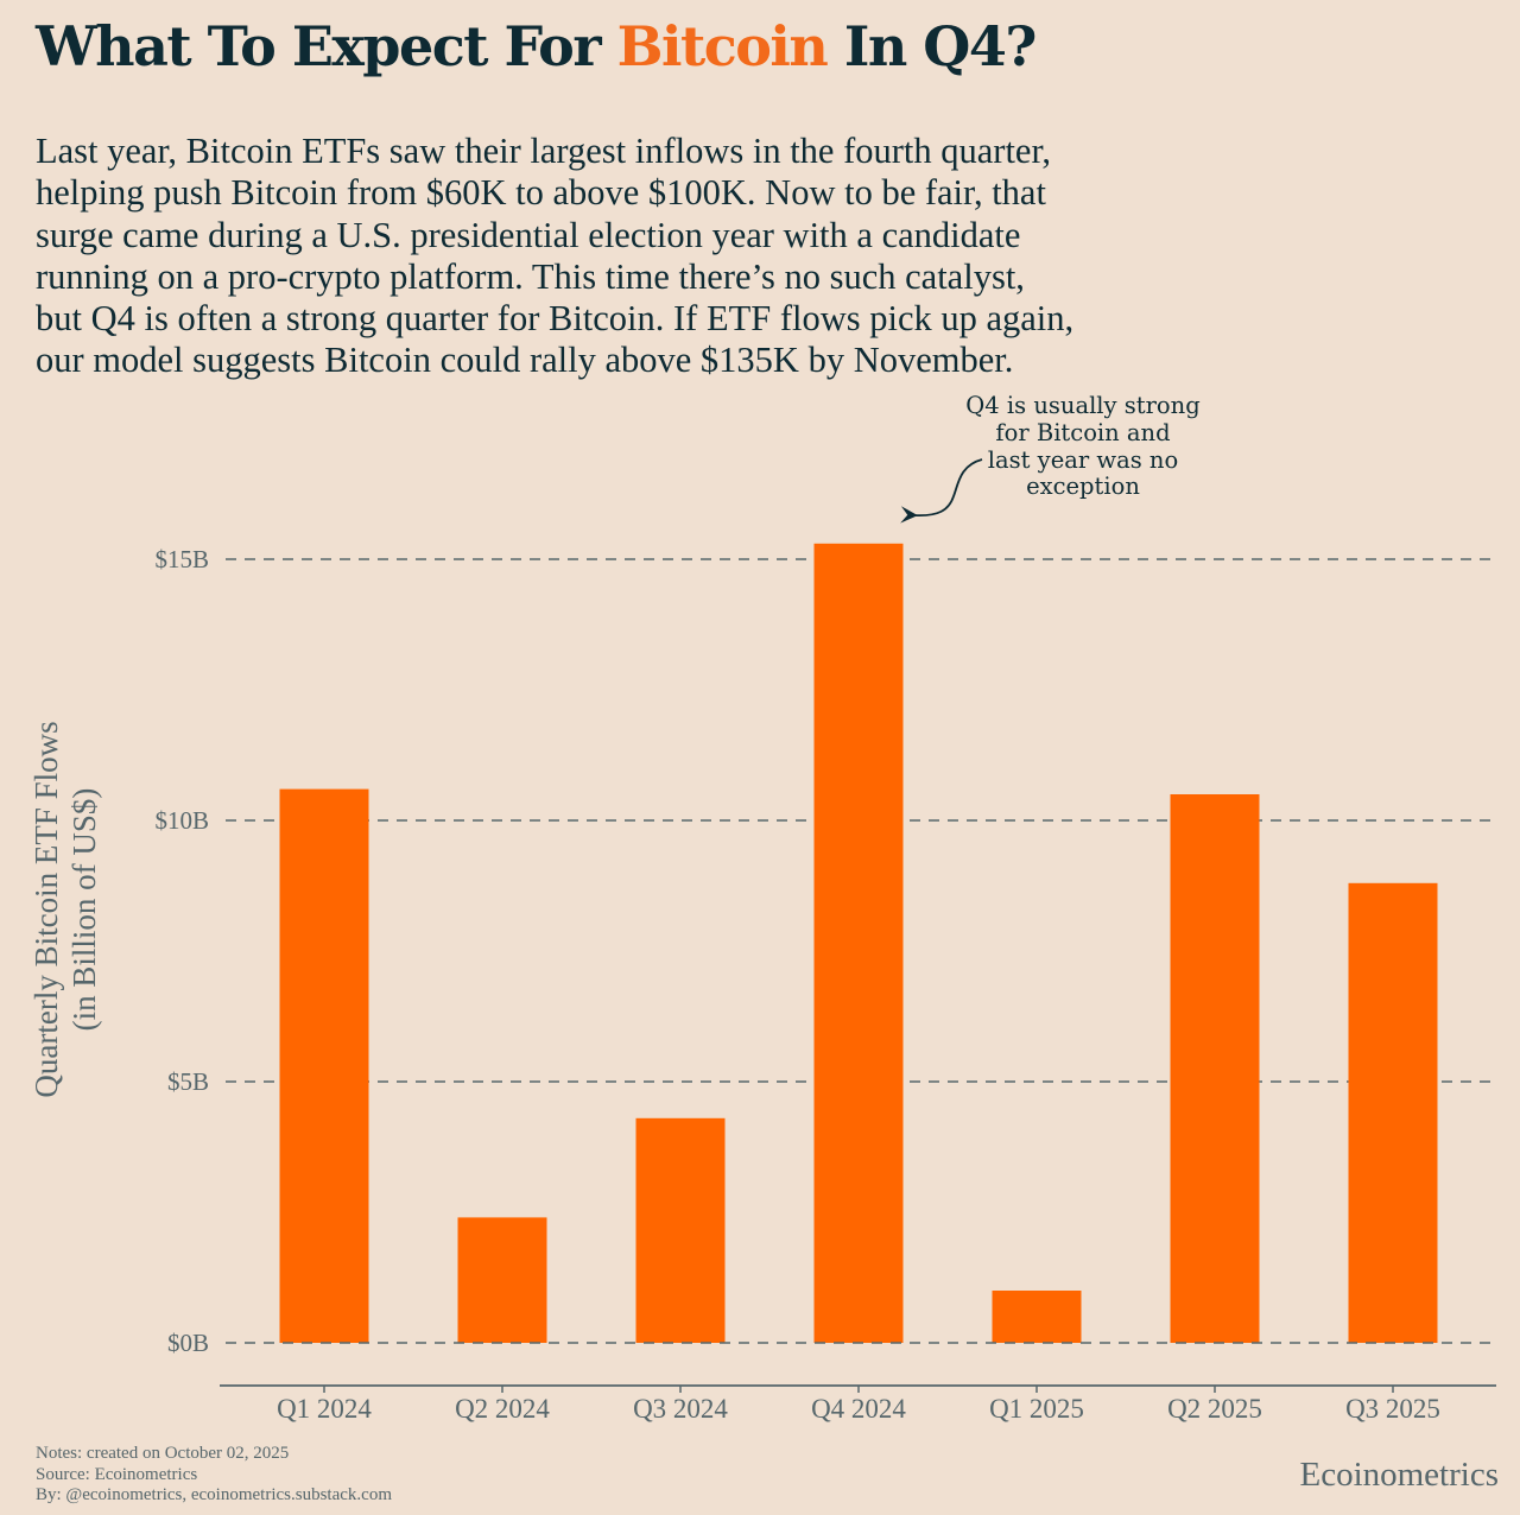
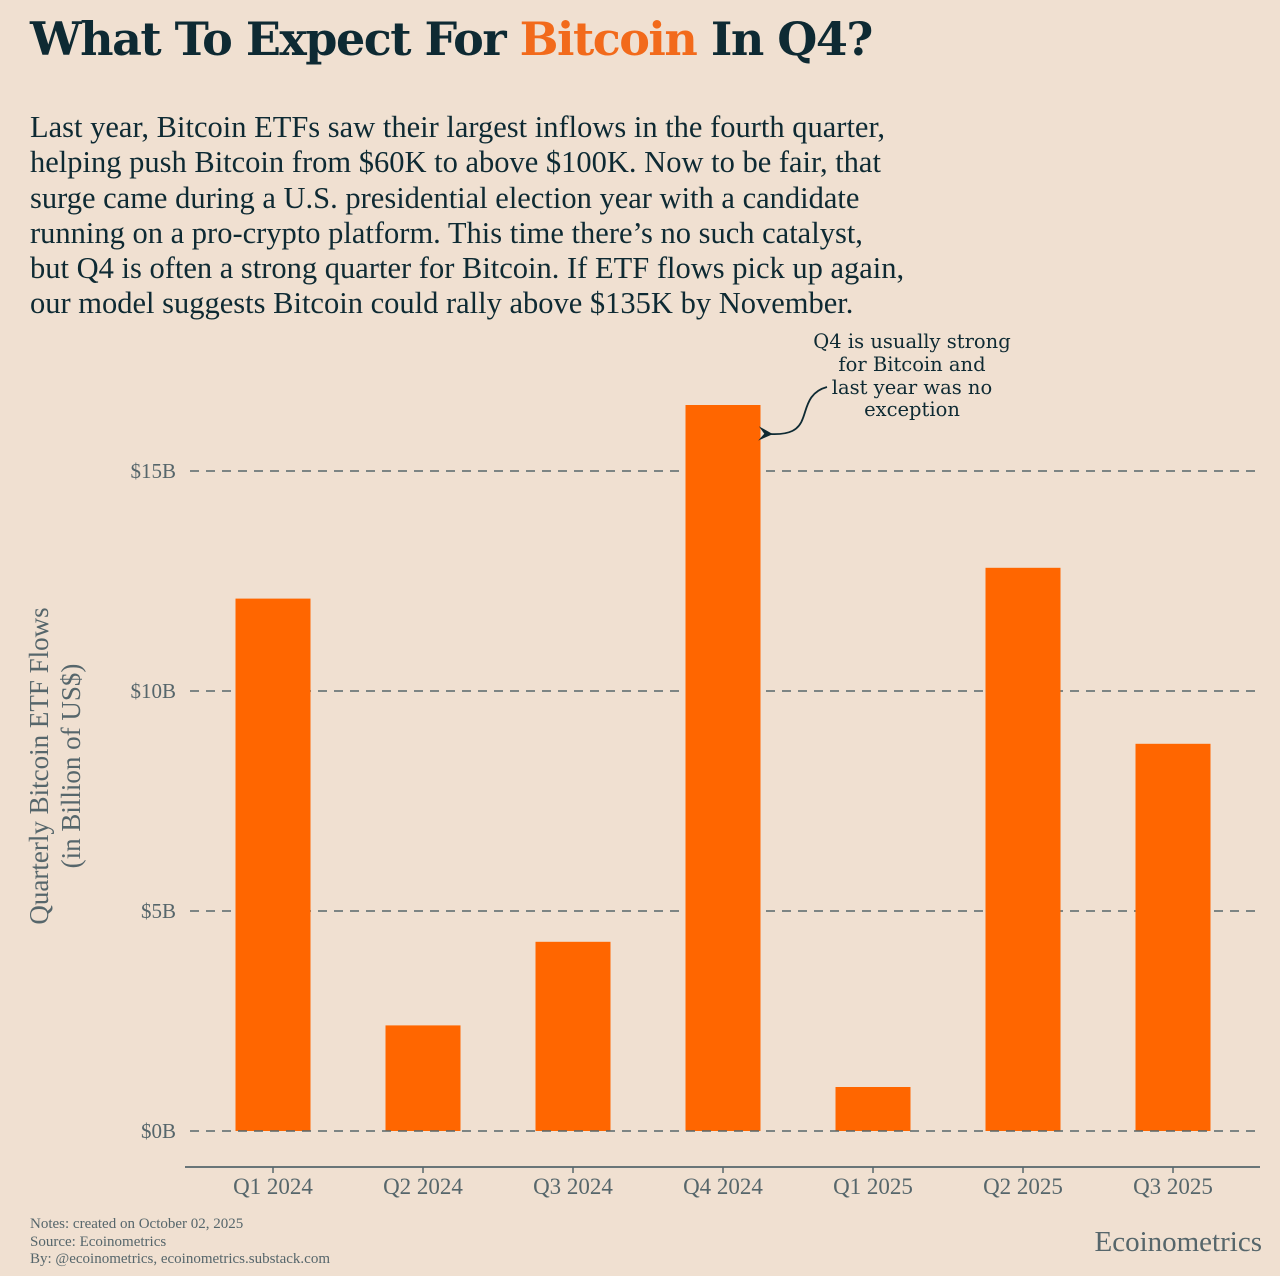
Q1 2024: $10.6B -> $12.1B
Q4 2024: $15.3B -> $16.5B
Q2 2025: $10.5B -> $12.8B
